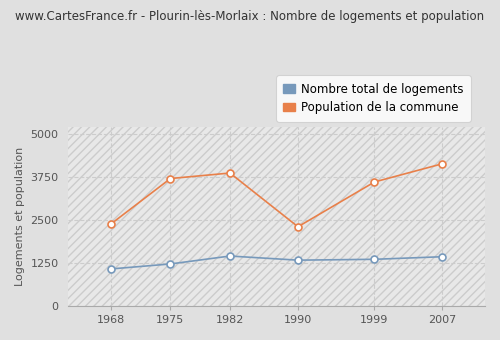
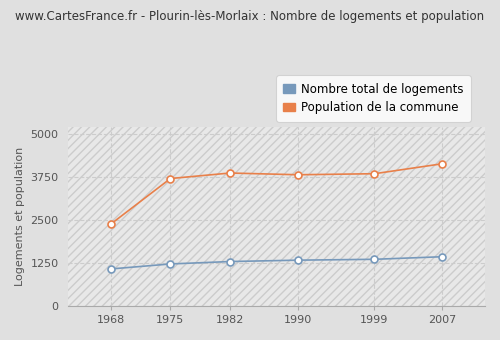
Nombre total de logements/1982: 1450 -> 1290
Population de la commune/1990: 2300 -> 3810
Population de la commune/1999: 3600 -> 3840
